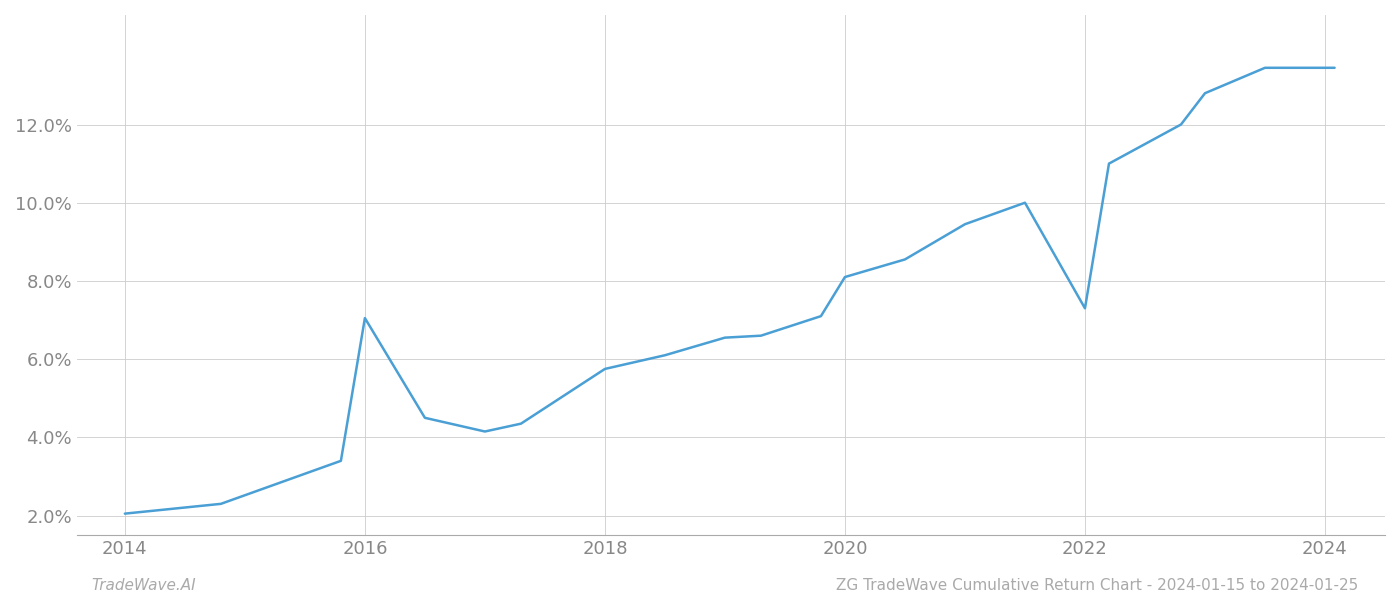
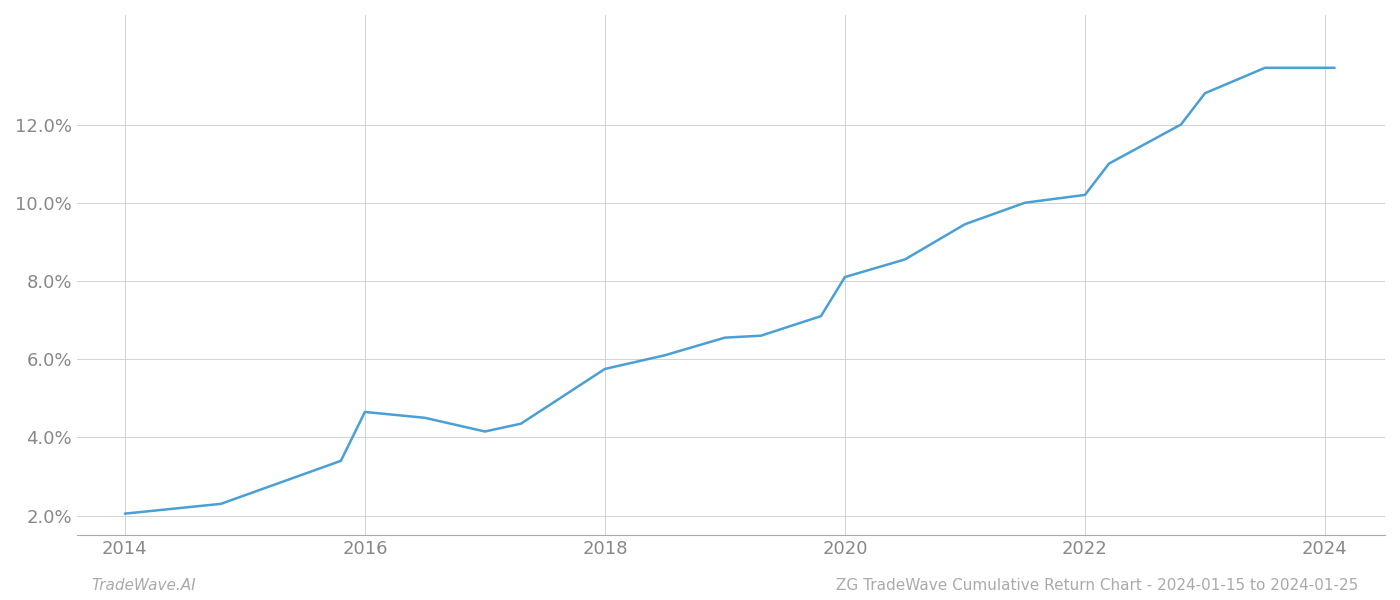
2016: 7.05% -> 4.65%
2022: 7.30% -> 10.20%
